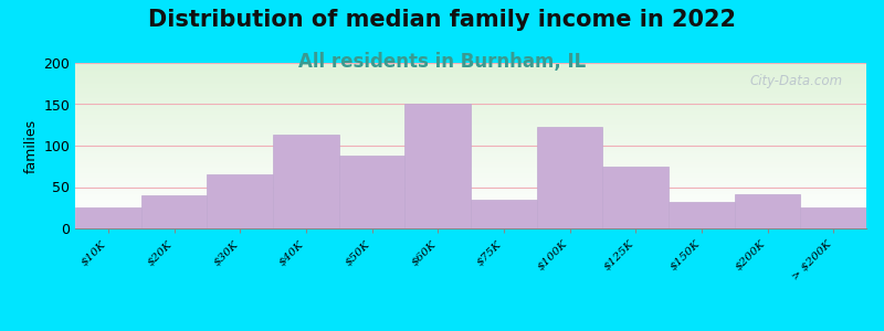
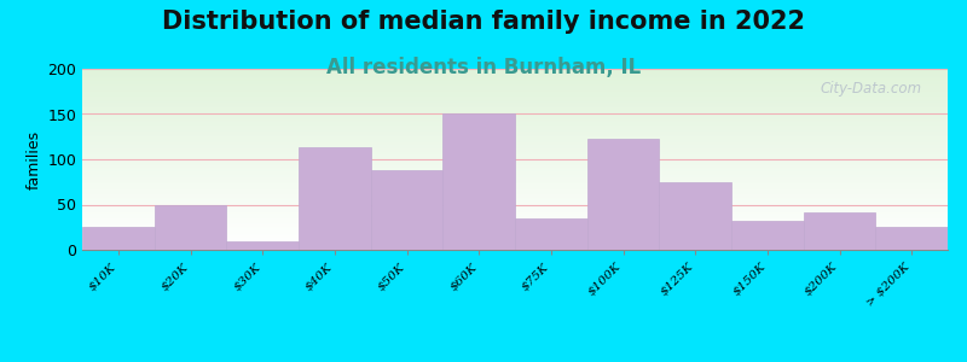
$20K: 40 -> 50
$30K: 65 -> 10
